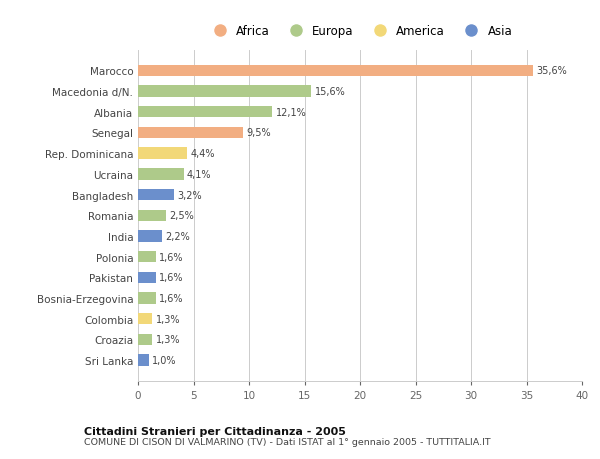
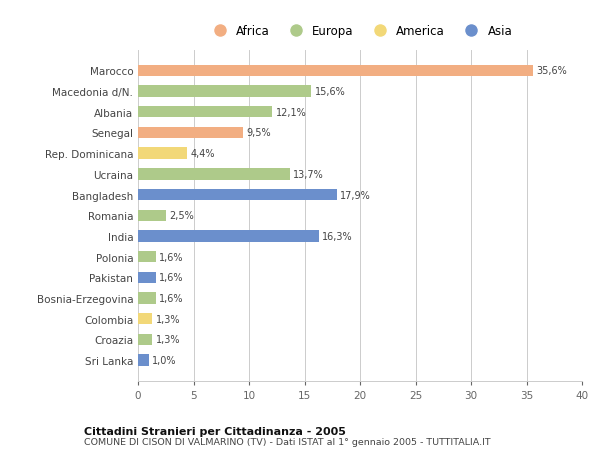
Ucraina: 4,1% -> 13,7%
Bangladesh: 3,2% -> 17,9%
India: 2,2% -> 16,3%
